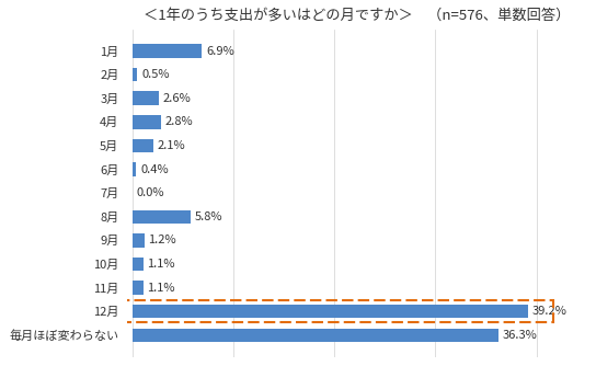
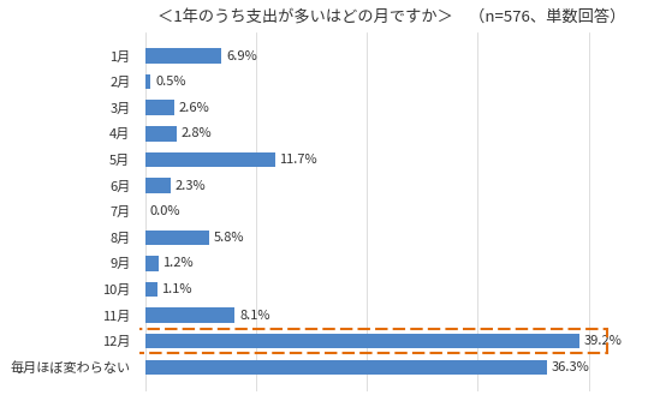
5月: 2.1% -> 11.7%
6月: 0.4% -> 2.3%
11月: 1.1% -> 8.1%
